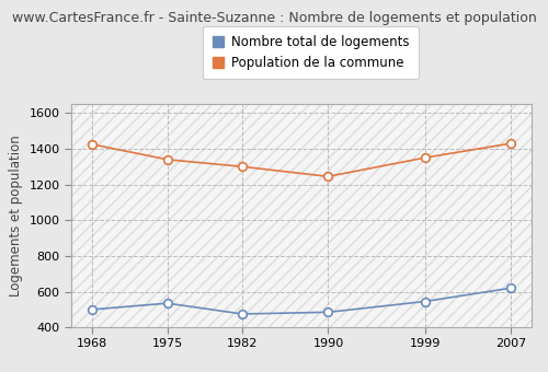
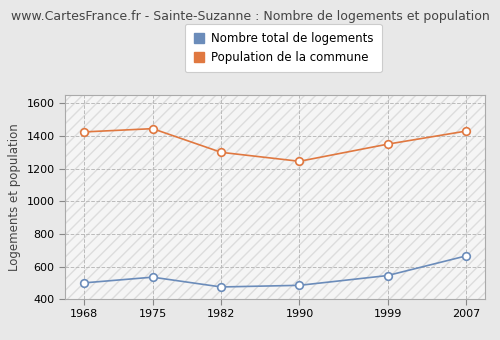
Population de la commune/1975: 1340 -> 1440
Nombre total de logements/2007: 620 -> 660
